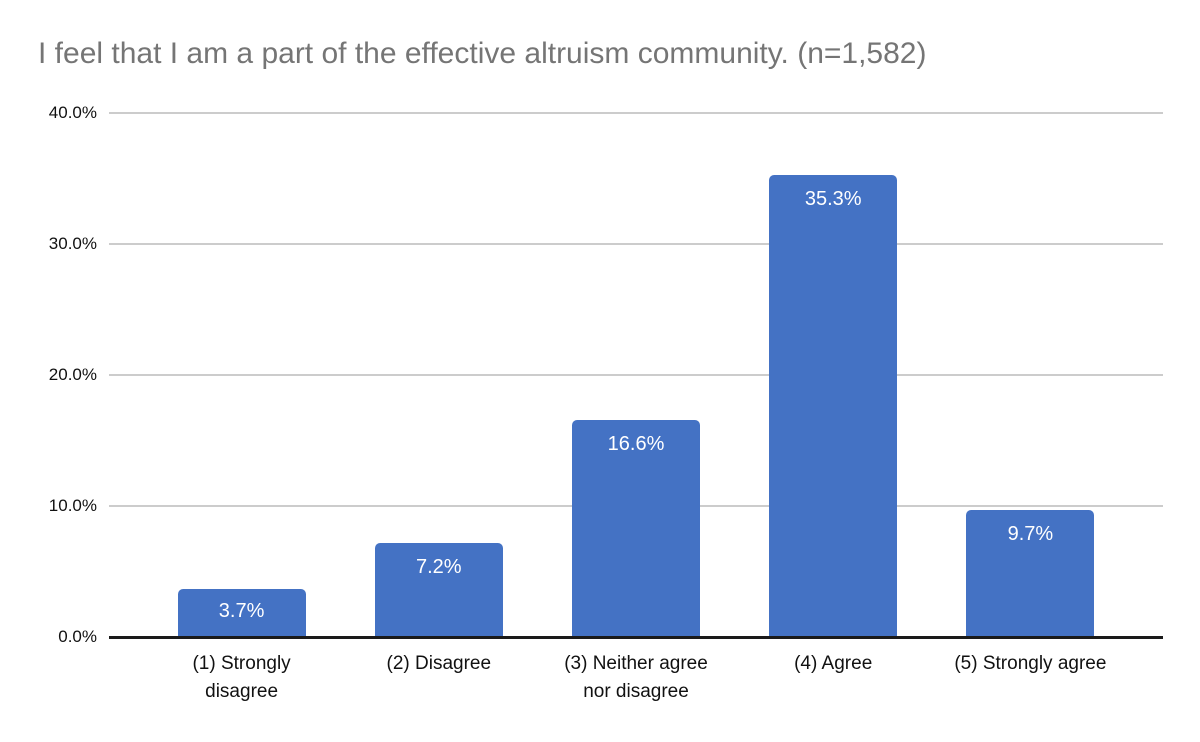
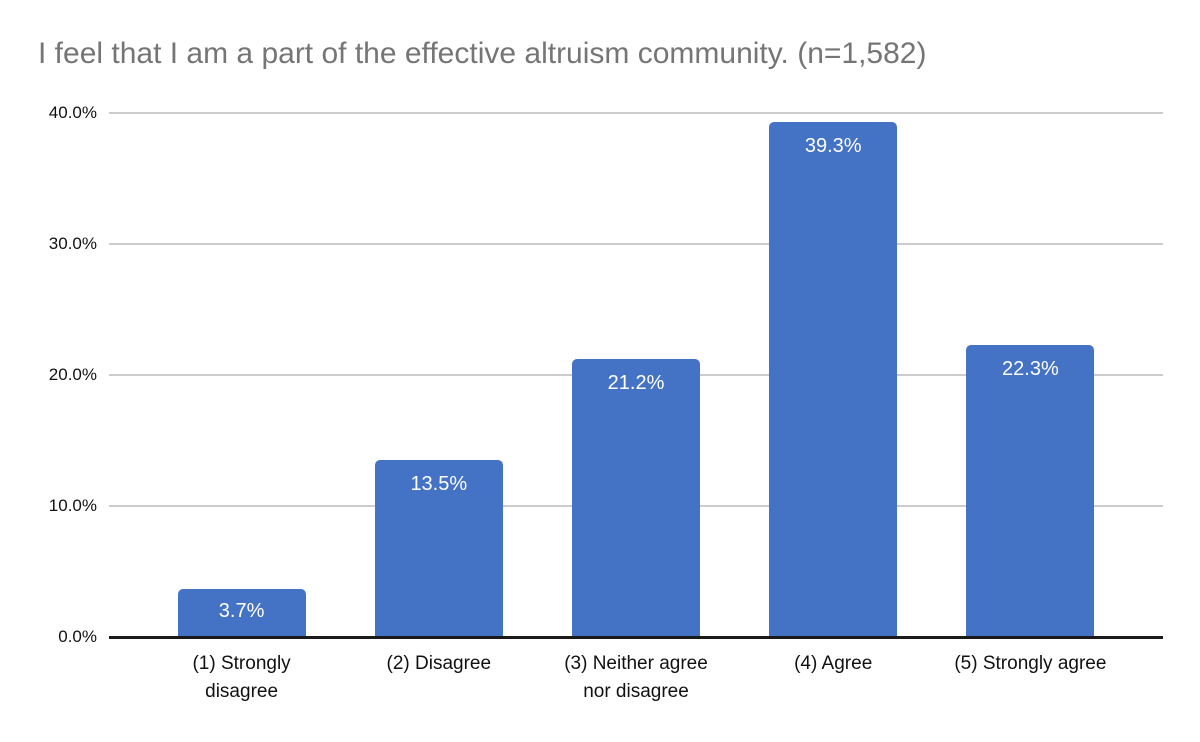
(2) Disagree: 7.2% -> 13.5%
(3) Neither agree nor disagree: 16.6% -> 21.2%
(4) Agree: 35.3% -> 39.3%
(5) Strongly agree: 9.7% -> 22.3%
